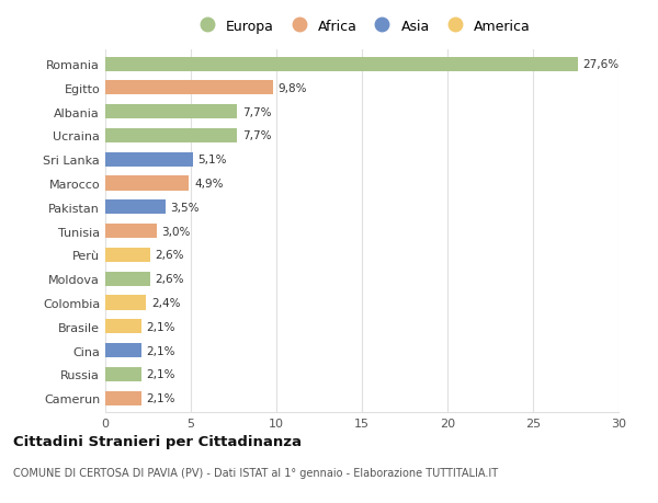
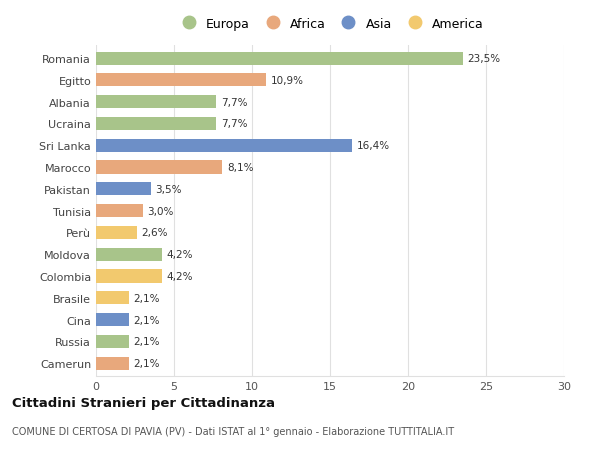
Romania: 27,6% -> 23,5%
Egitto: 9,8% -> 10,9%
Sri Lanka: 5,1% -> 16,4%
Marocco: 4,9% -> 8,1%
Moldova: 2,6% -> 4,2%
Colombia: 2,4% -> 4,2%
